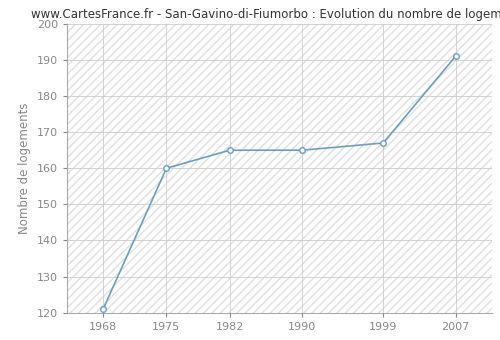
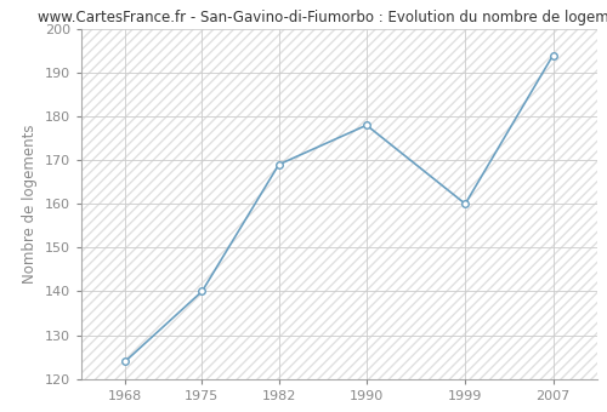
1968: 121 -> 124
1975: 160 -> 140
1982: 165 -> 169
1990: 165 -> 178
1999: 167 -> 160
2007: 191 -> 194
